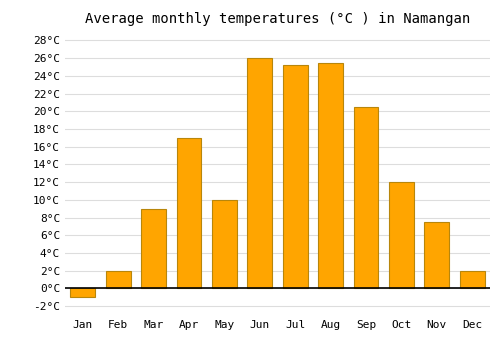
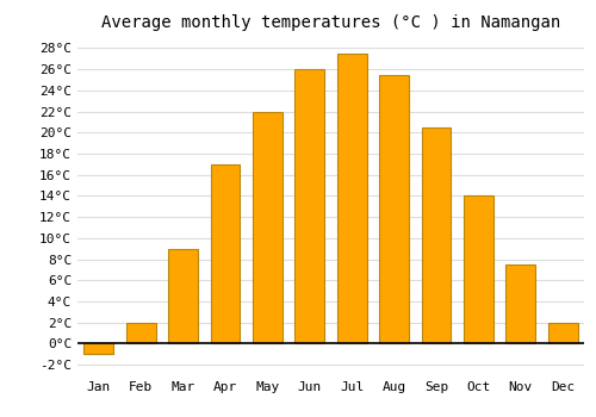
May: 10.0°C -> 22.0°C
Jul: 25.2°C -> 27.5°C
Oct: 12.0°C -> 14.0°C
